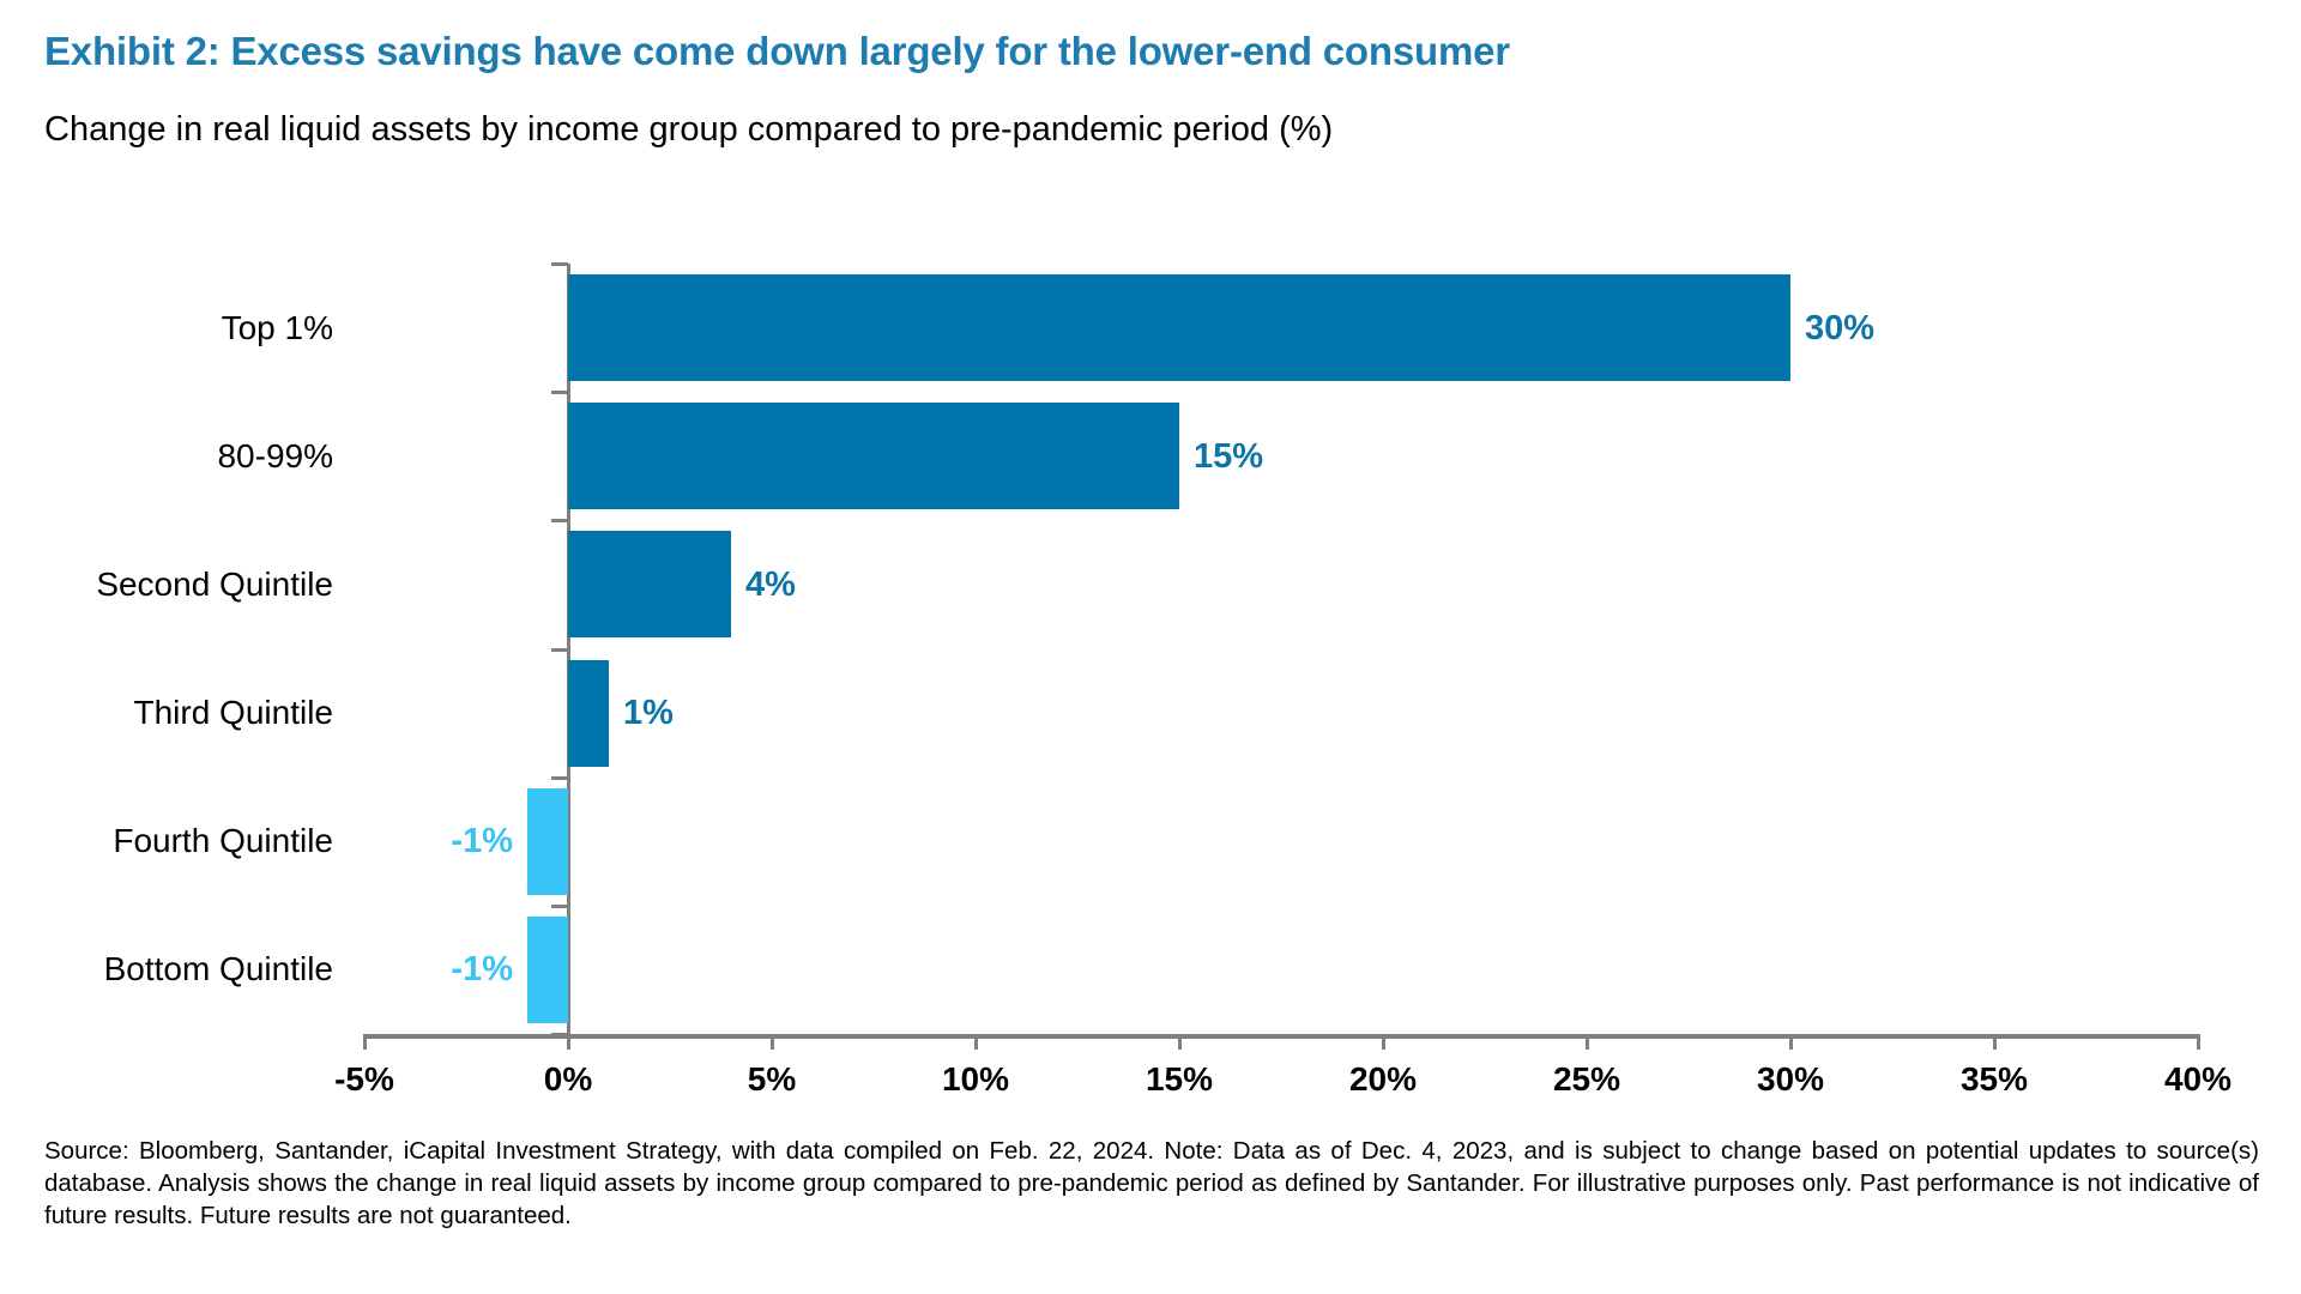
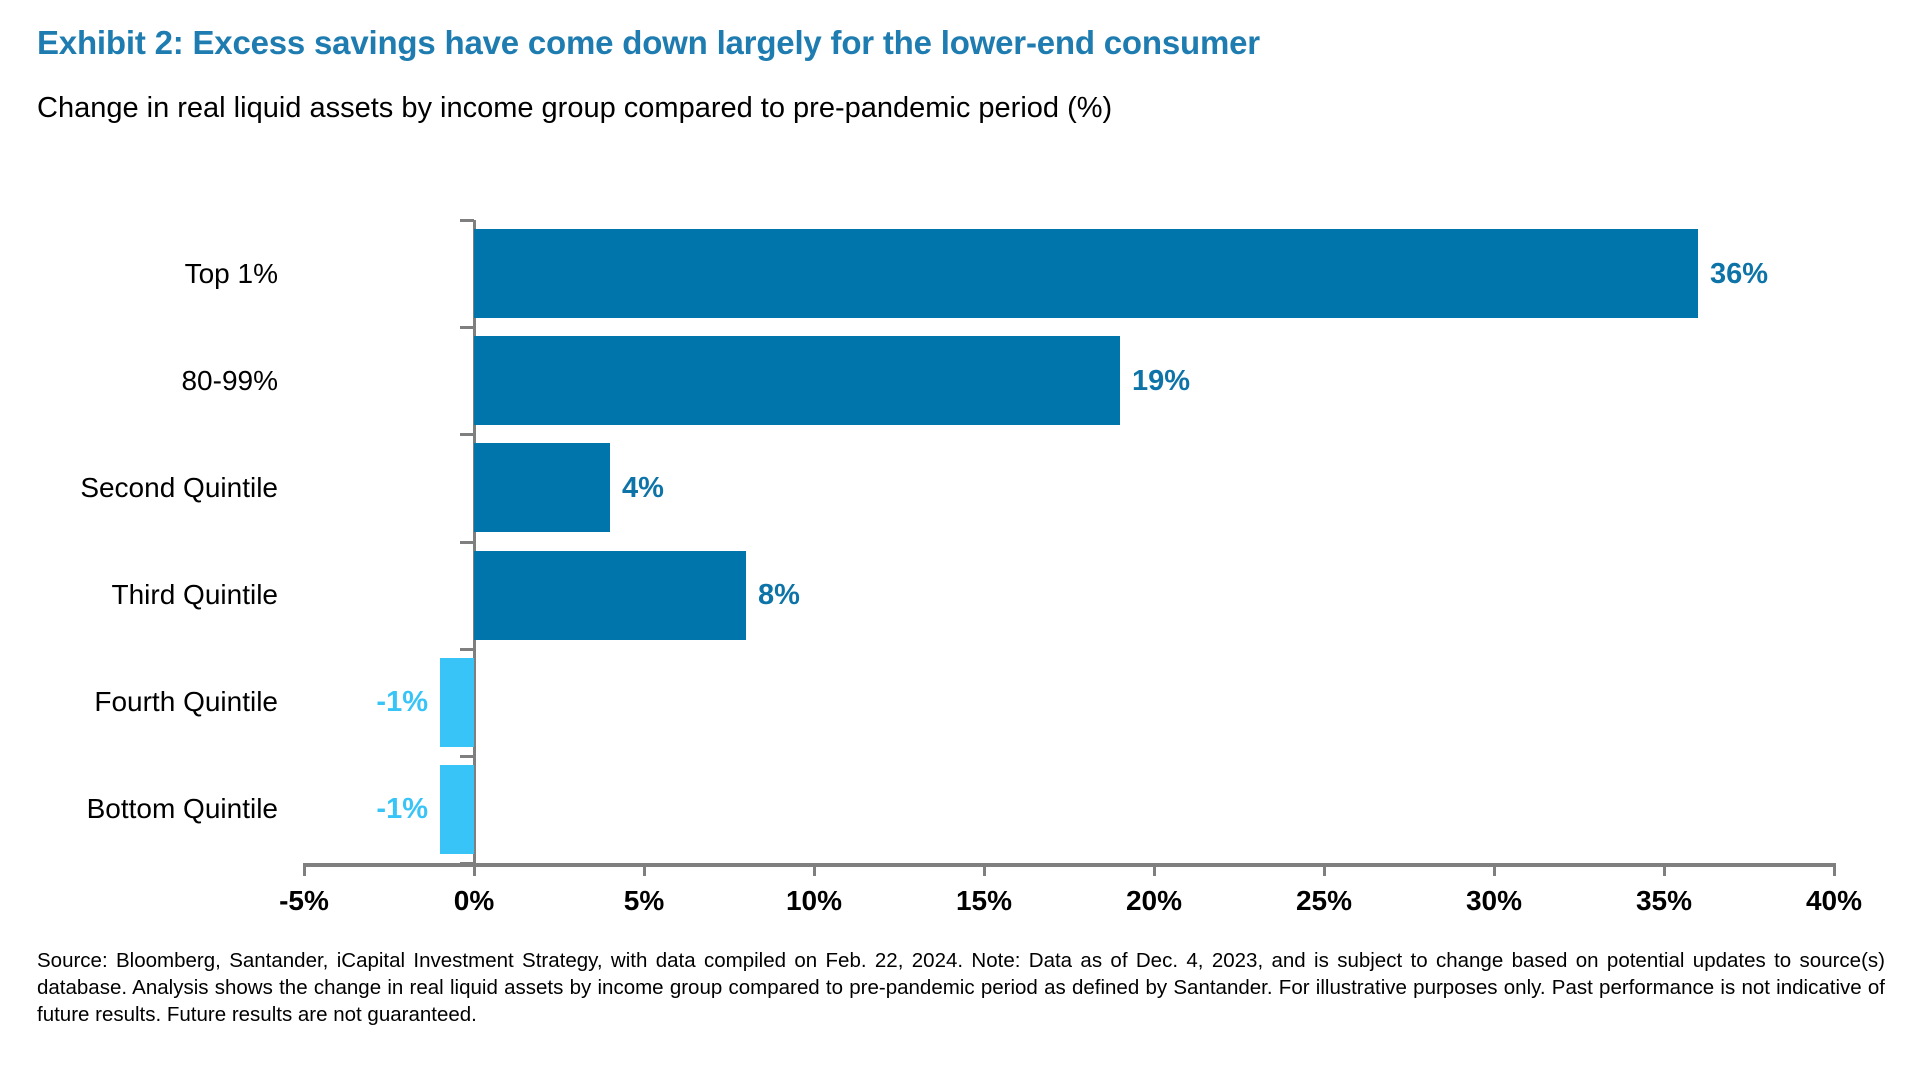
Top 1%: 30% -> 36%
80-99%: 15% -> 19%
Third Quintile: 1% -> 8%
